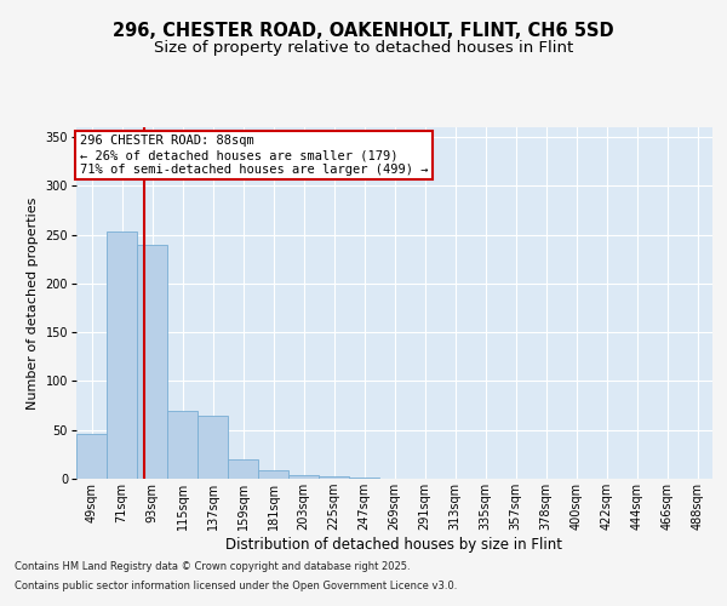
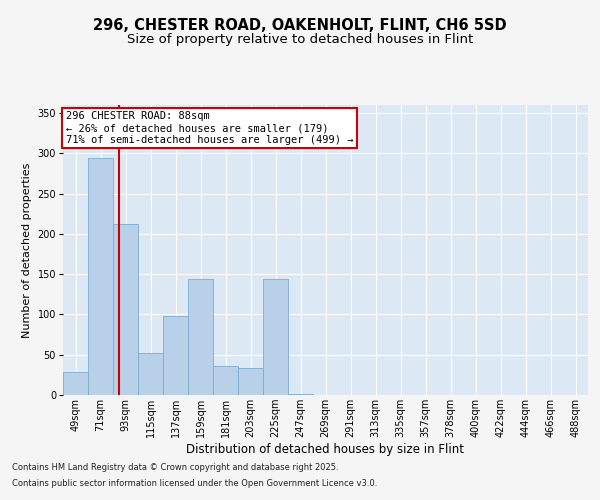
49sqm: 46 -> 28
71sqm: 253 -> 294
93sqm: 240 -> 212
115sqm: 70 -> 52
137sqm: 65 -> 98
159sqm: 20 -> 144
181sqm: 9 -> 36
203sqm: 4 -> 34
225sqm: 2 -> 144
